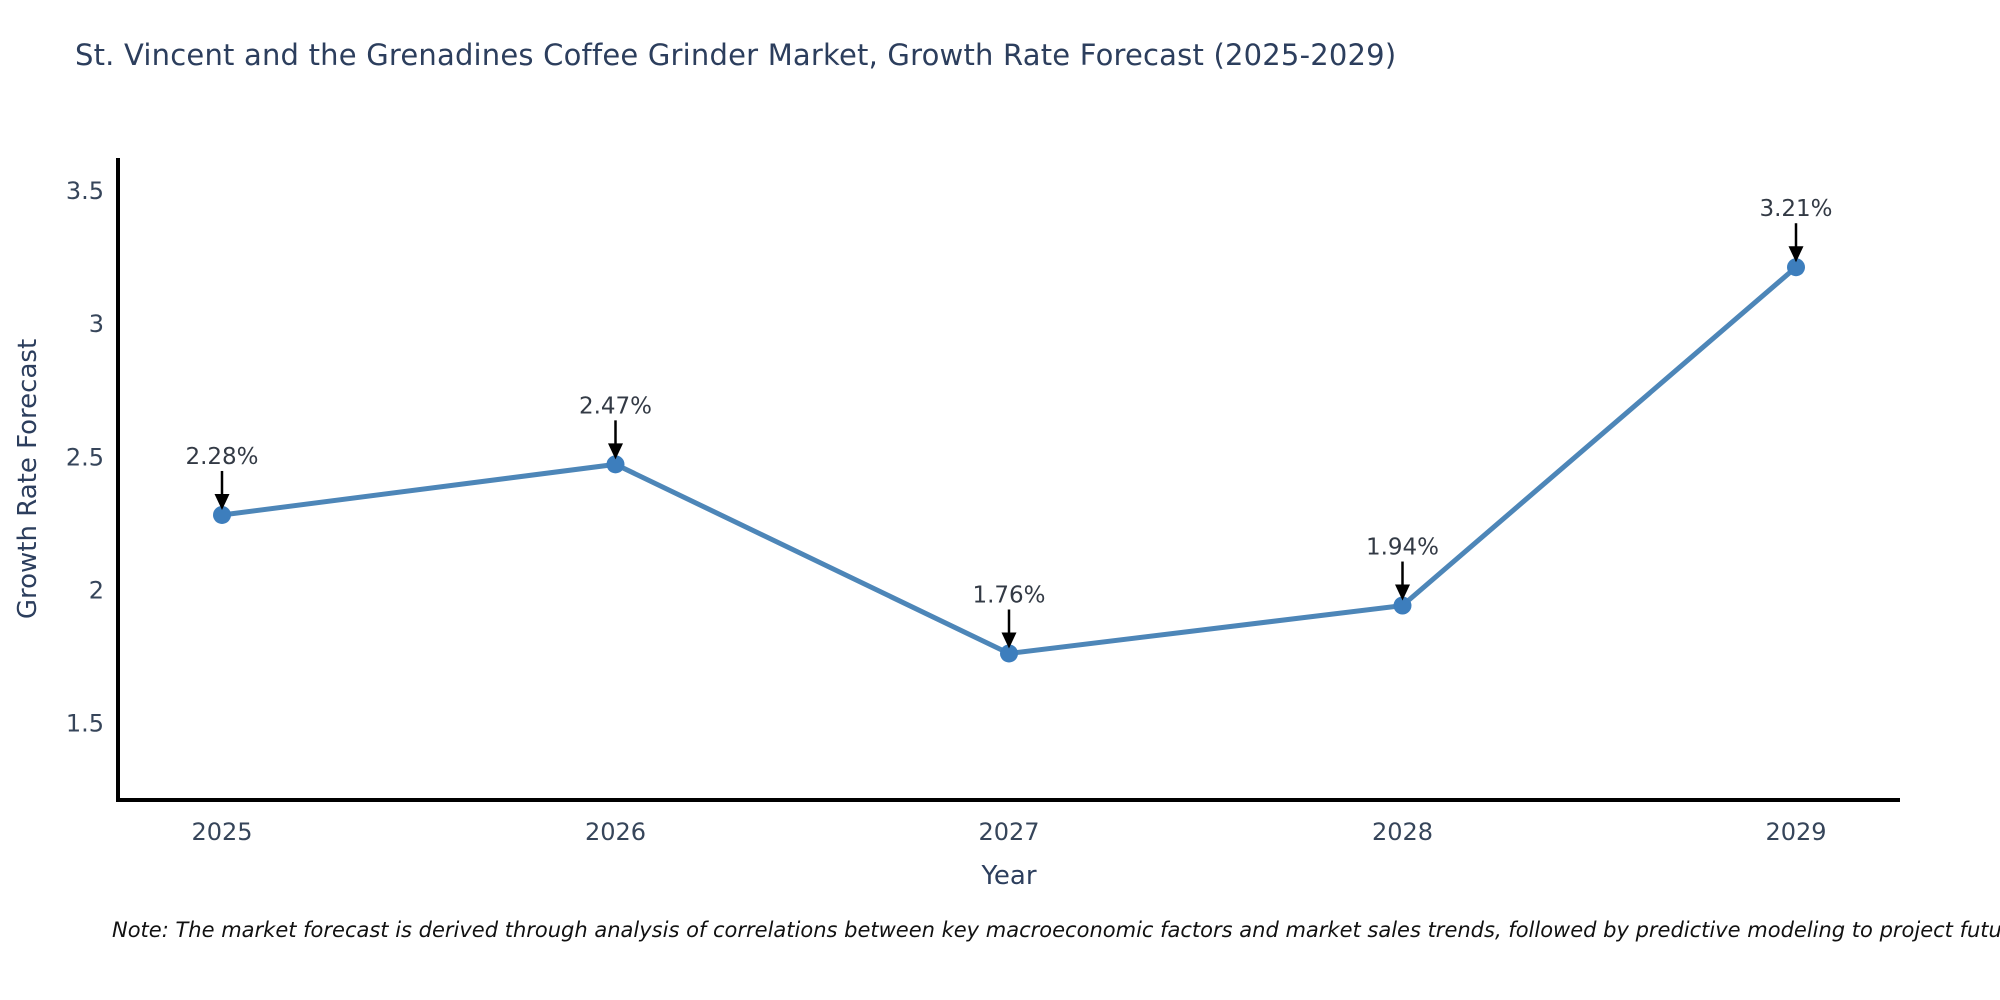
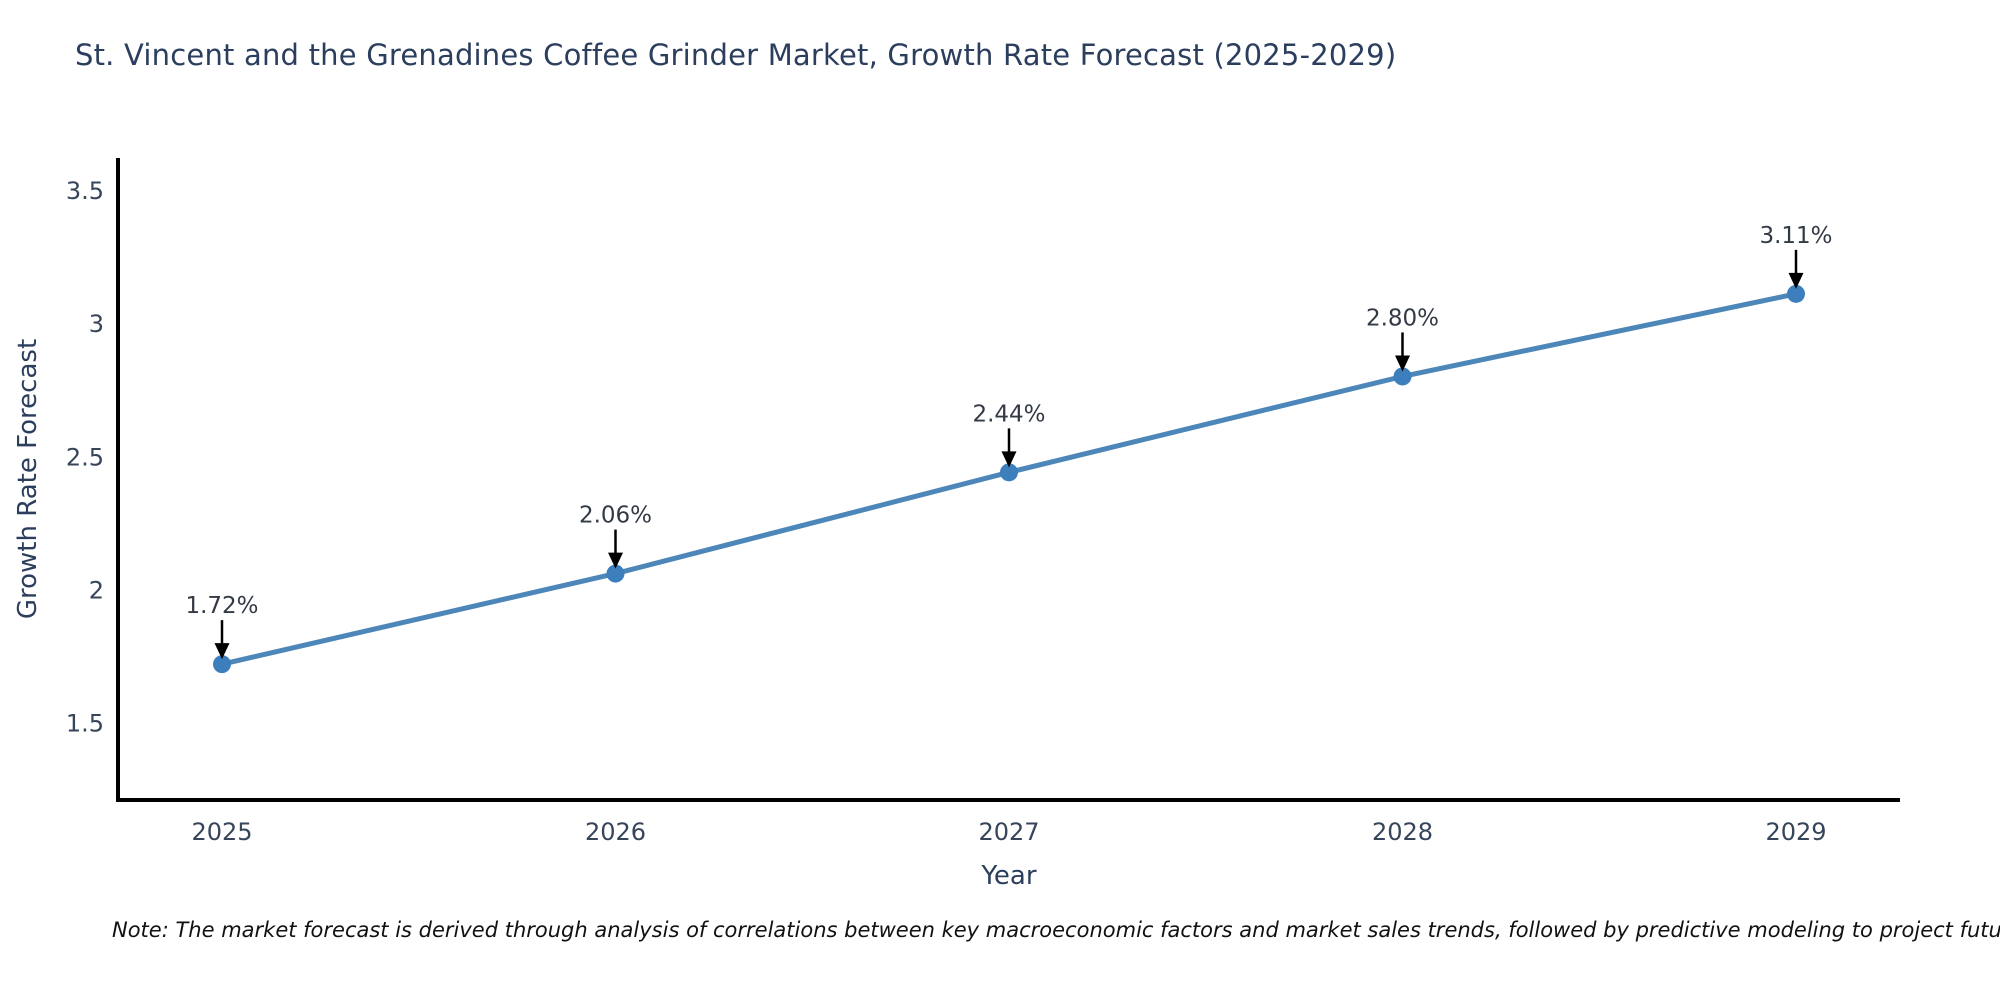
2025: 2.28% -> 1.72%
2026: 2.47% -> 2.06%
2027: 1.76% -> 2.44%
2028: 1.94% -> 2.80%
2029: 3.21% -> 3.11%
